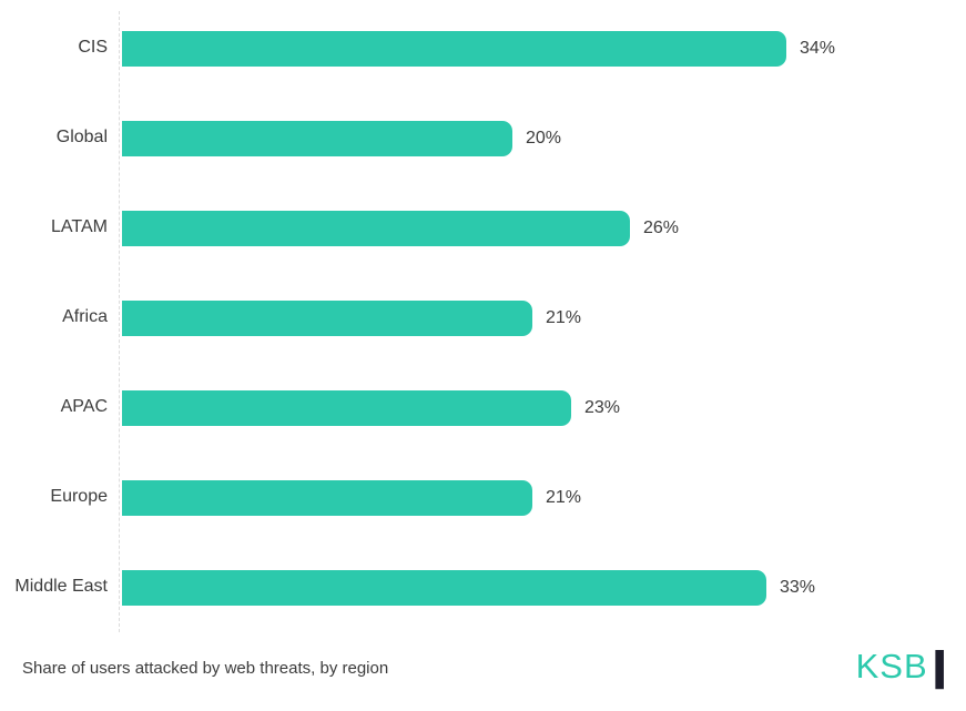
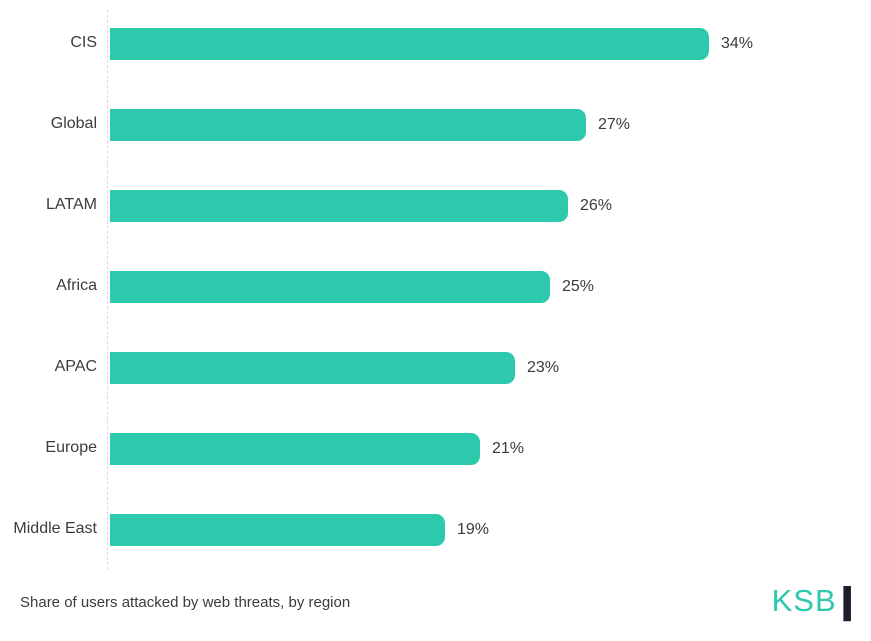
Global: 20% -> 27%
Africa: 21% -> 25%
Middle East: 33% -> 19%
